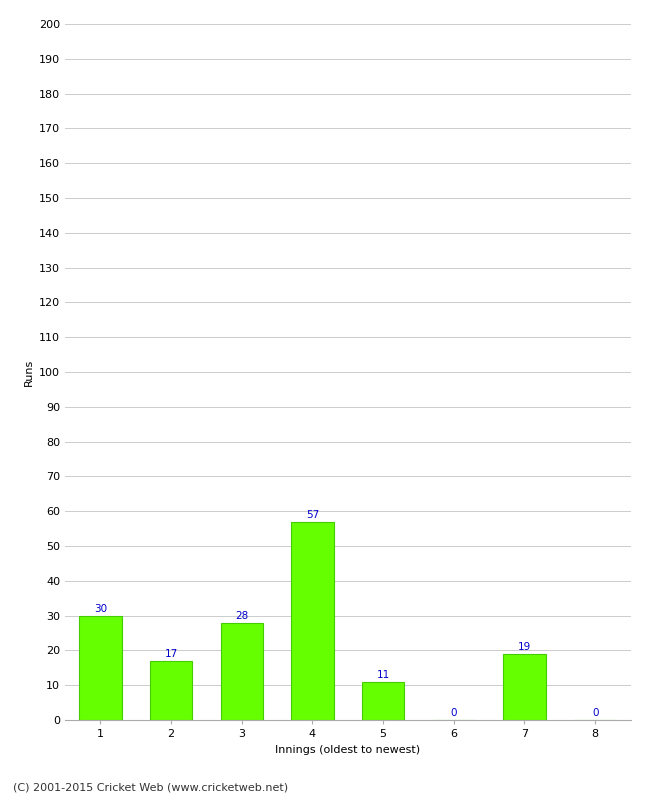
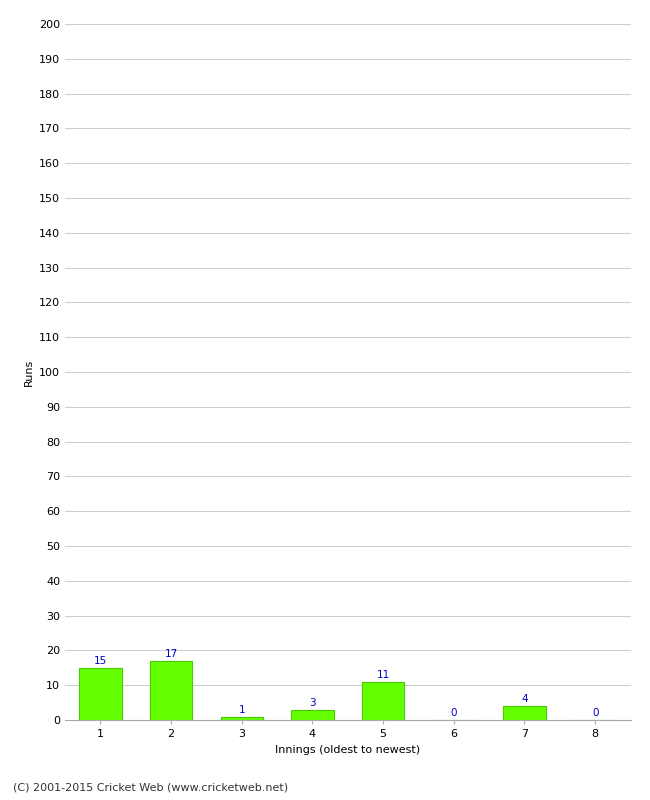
1: 30 -> 15
3: 28 -> 1
4: 57 -> 3
7: 19 -> 4
